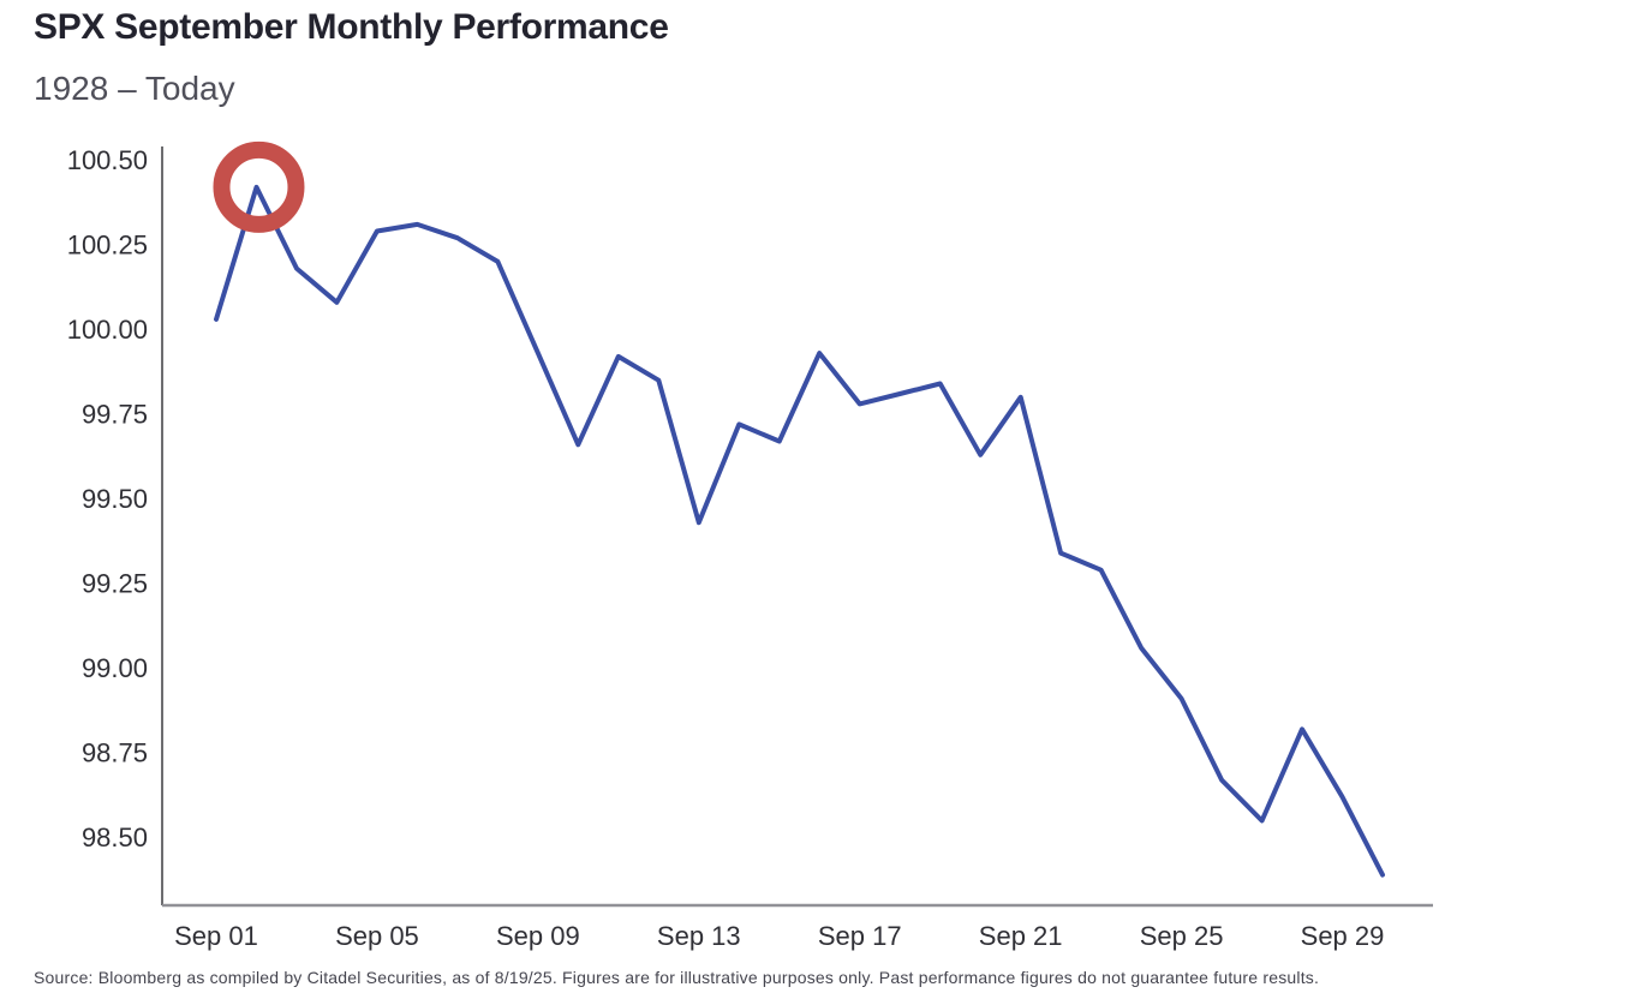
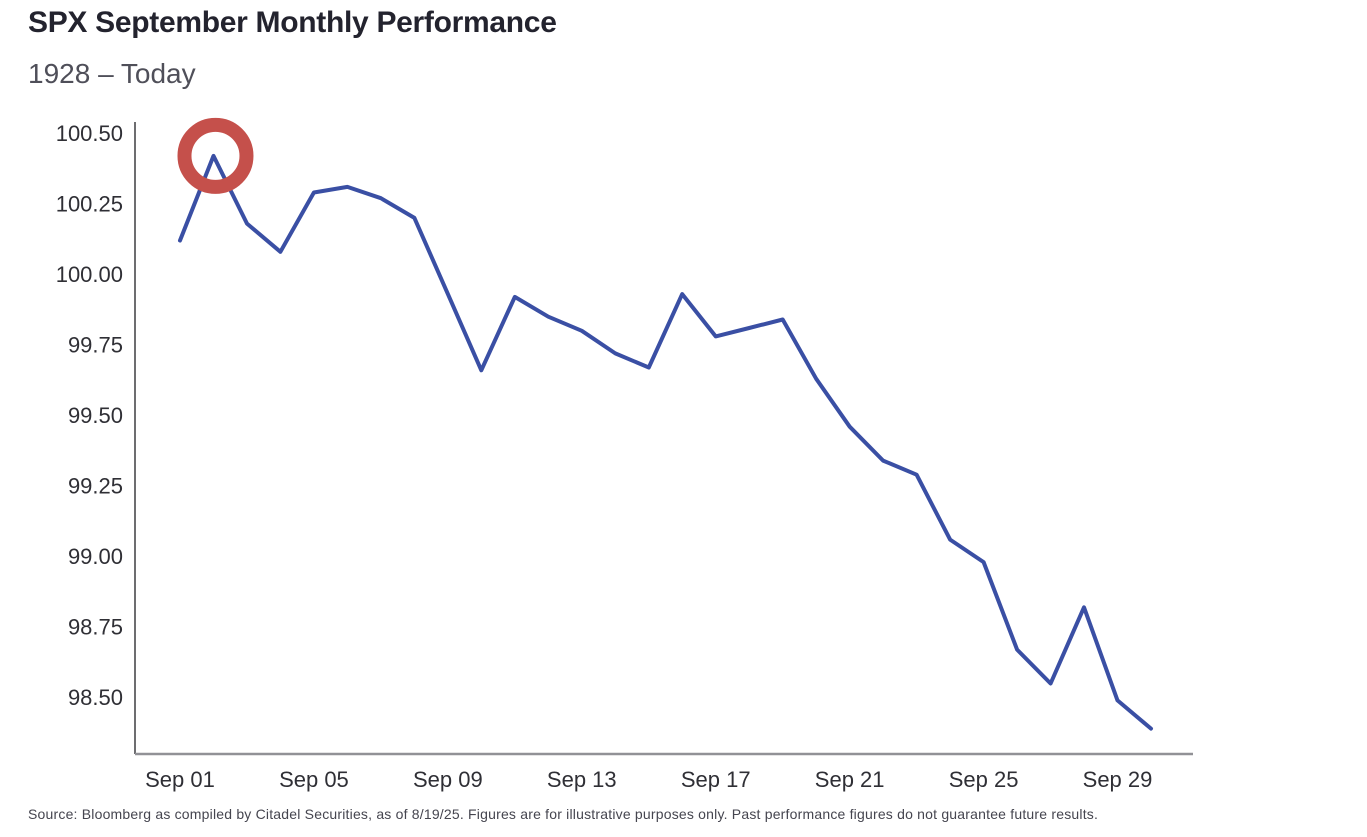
Sep 01: 100.03 -> 100.12
Sep 13: 99.43 -> 99.80
Sep 21: 99.80 -> 99.46
Sep 25: 98.91 -> 98.98
Sep 29: 98.62 -> 98.49
